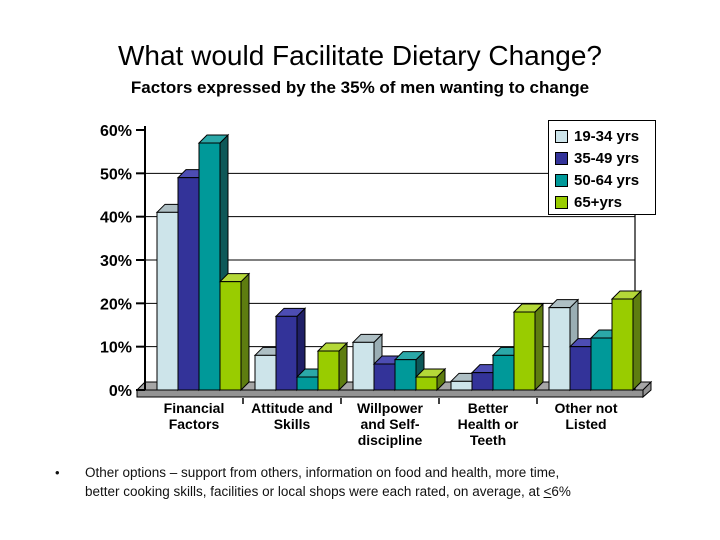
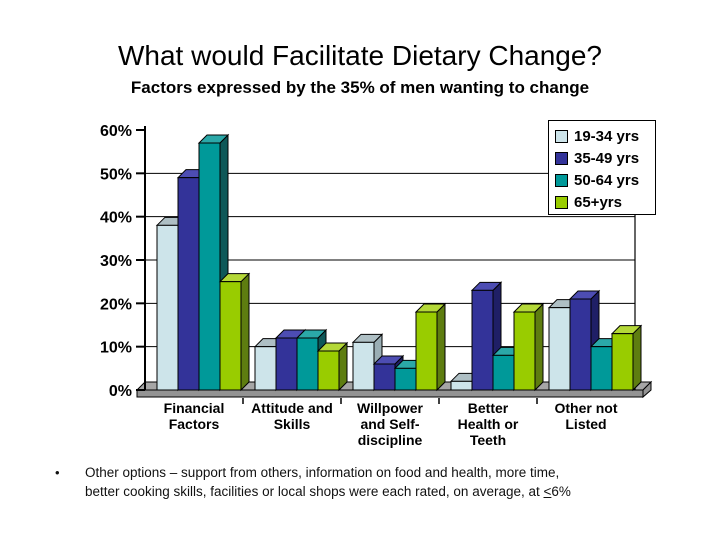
19-34 yrs/Financial Factors: 41% -> 38%
19-34 yrs/Attitude and Skills: 8% -> 10%
35-49 yrs/Attitude and Skills: 17% -> 12%
50-64 yrs/Attitude and Skills: 3% -> 12%
50-64 yrs/Willpower and Self-discipline: 7% -> 5%
65+yrs/Willpower and Self-discipline: 3% -> 18%
35-49 yrs/Better Health or Teeth: 4% -> 23%
35-49 yrs/Other not Listed: 10% -> 21%
50-64 yrs/Other not Listed: 12% -> 10%
65+yrs/Other not Listed: 21% -> 13%
